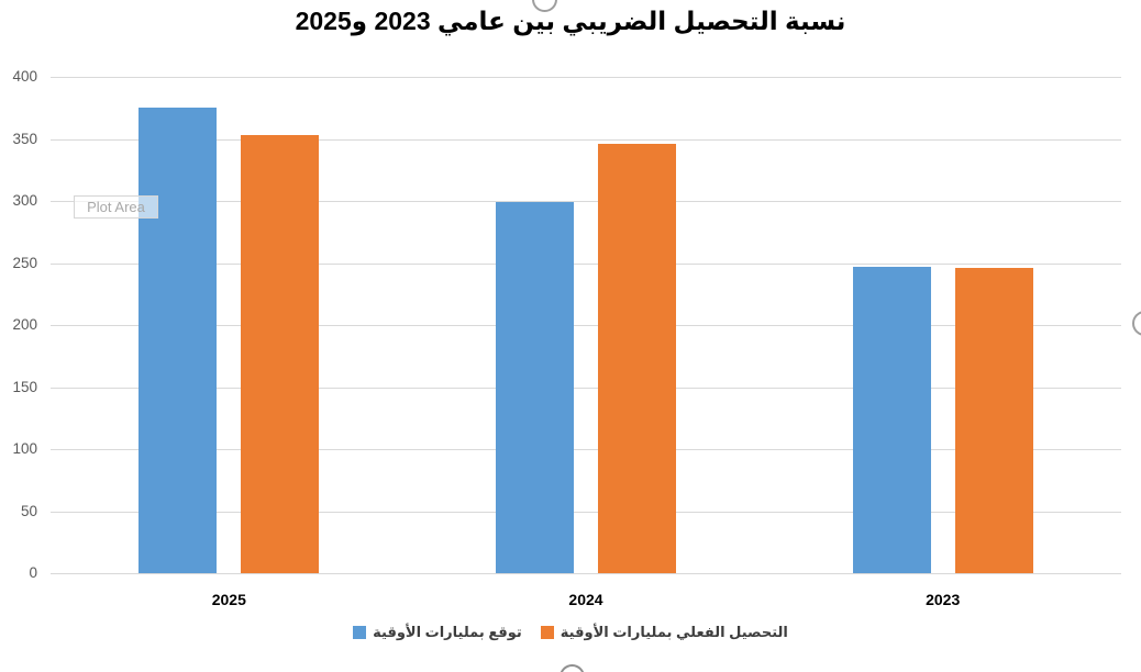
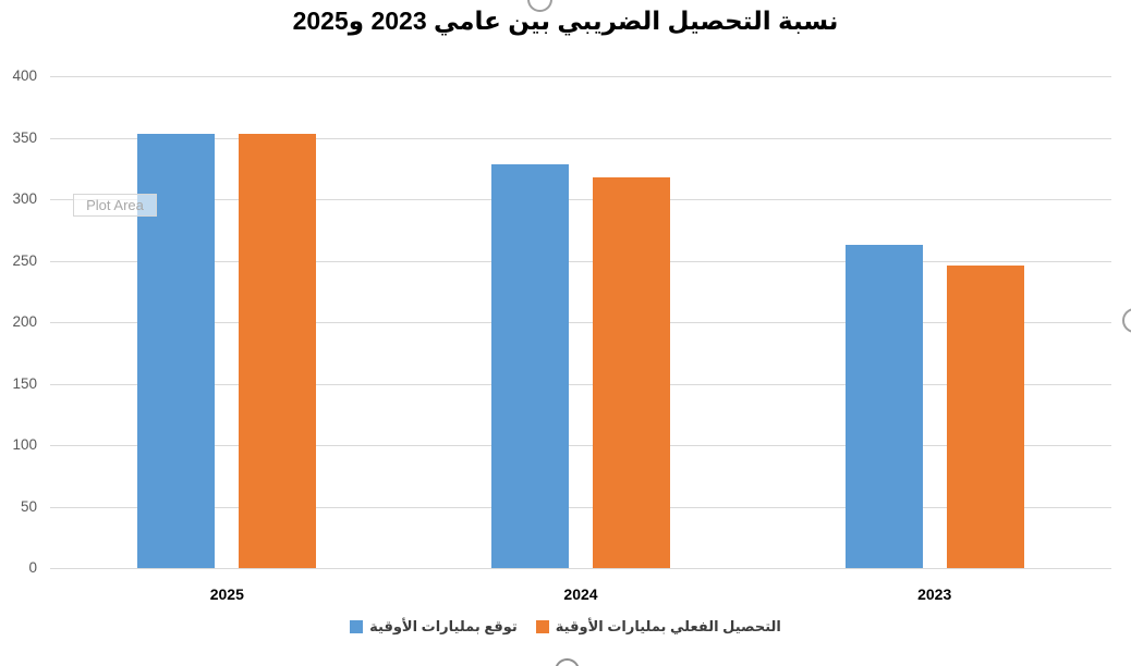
توقع بمليارات الأوقية/2025: 375 -> 353
توقع بمليارات الأوقية/2024: 299 -> 328
التحصيل الفعلي بمليارات الأوقية/2024: 346 -> 318
توقع بمليارات الأوقية/2023: 247 -> 263
